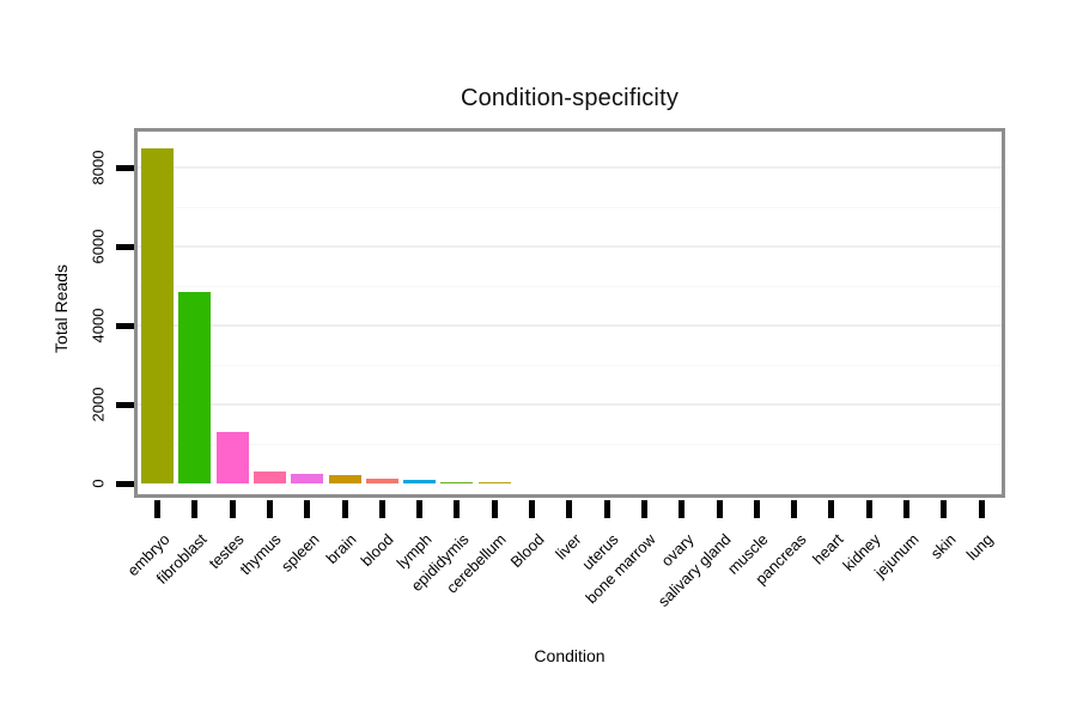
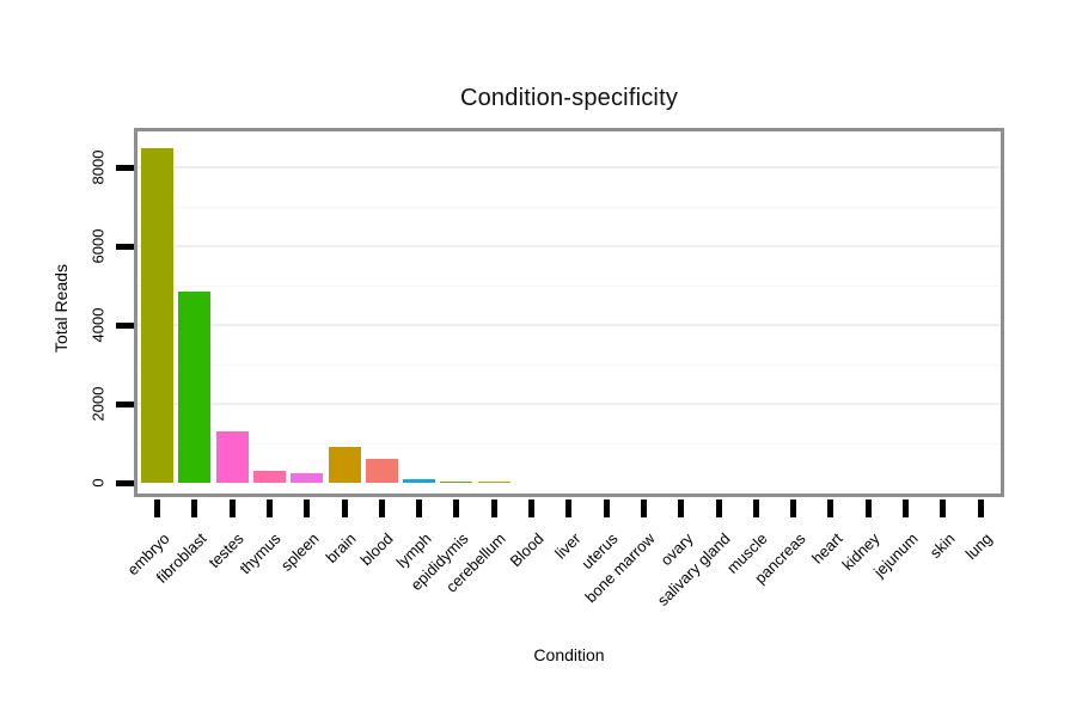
brain: 200 -> 900
blood: 100 -> 600
